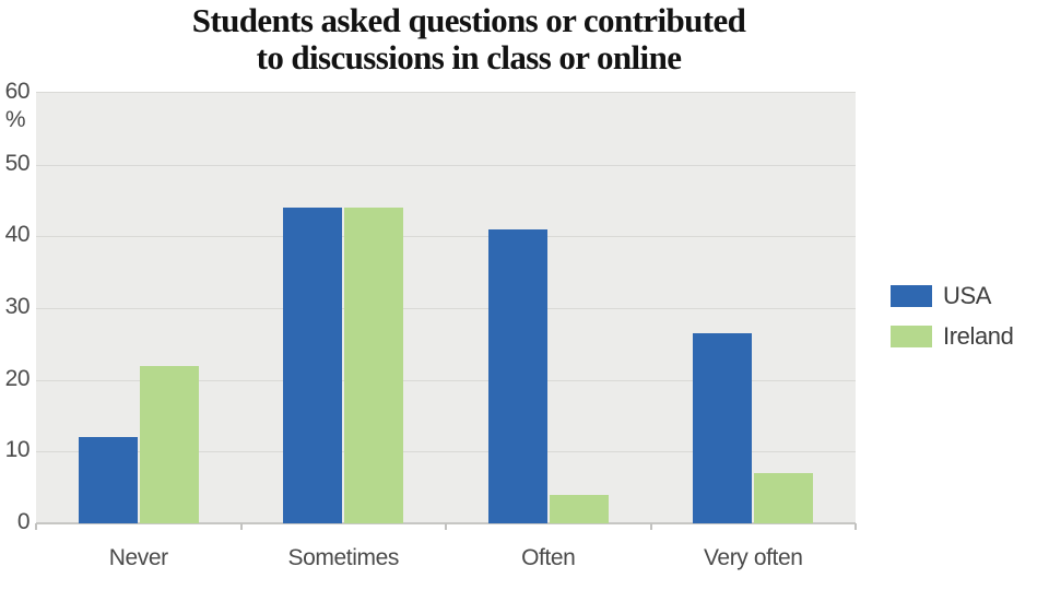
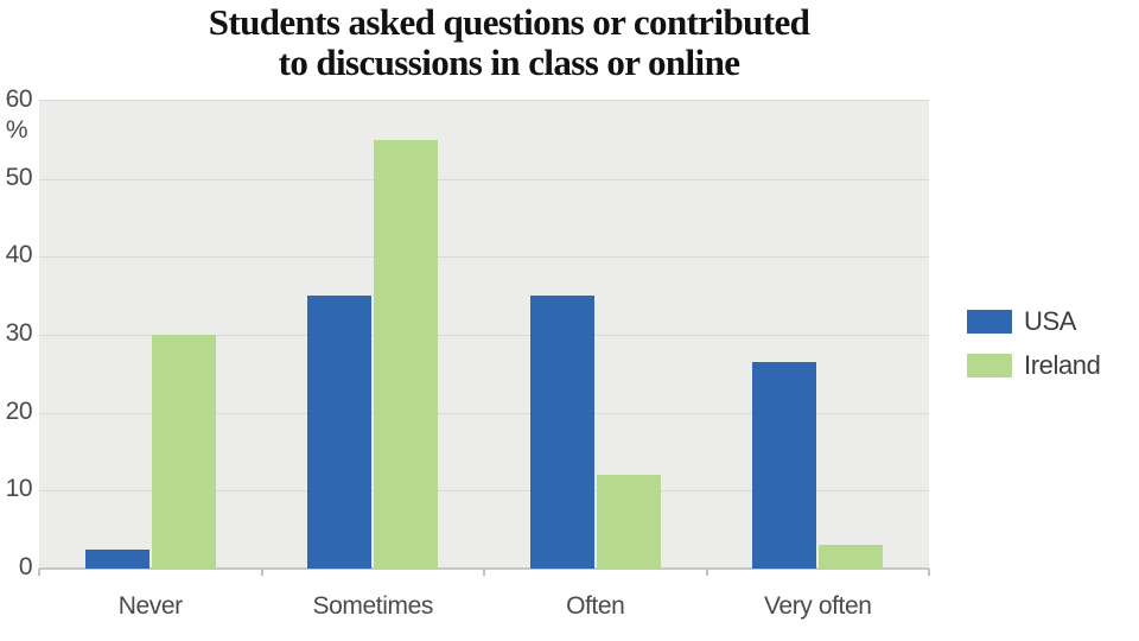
USA/Never: 12 -> 2
Ireland/Never: 22 -> 30
USA/Sometimes: 44 -> 35
Ireland/Sometimes: 44 -> 55
USA/Often: 41 -> 35
Ireland/Often: 4 -> 12
Ireland/Very often: 7 -> 3
